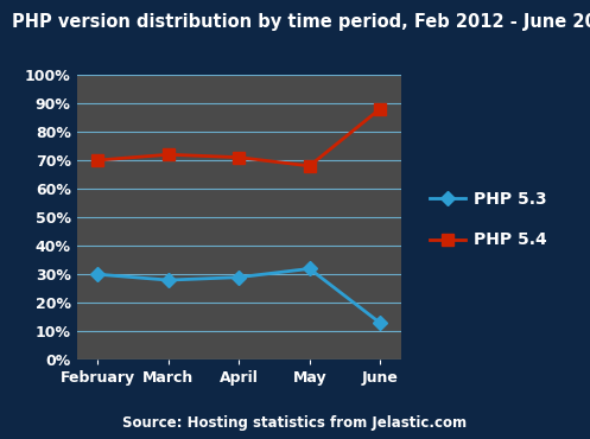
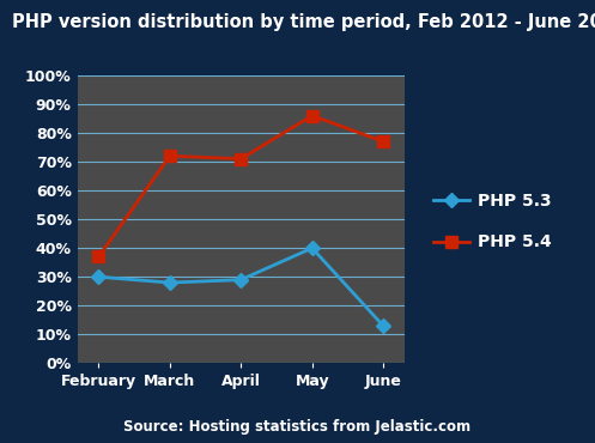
PHP 5.4/February: 70% -> 37%
PHP 5.3/May: 32% -> 40%
PHP 5.4/May: 68% -> 86%
PHP 5.4/June: 88% -> 77%
